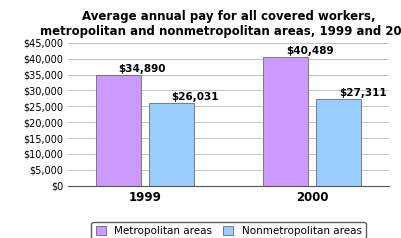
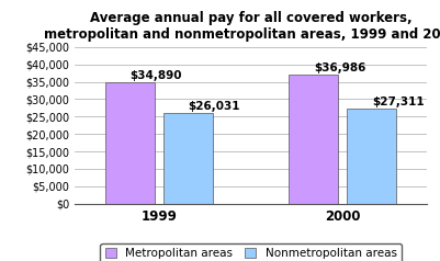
Metropolitan areas/2000: $40,489 -> $36,986
